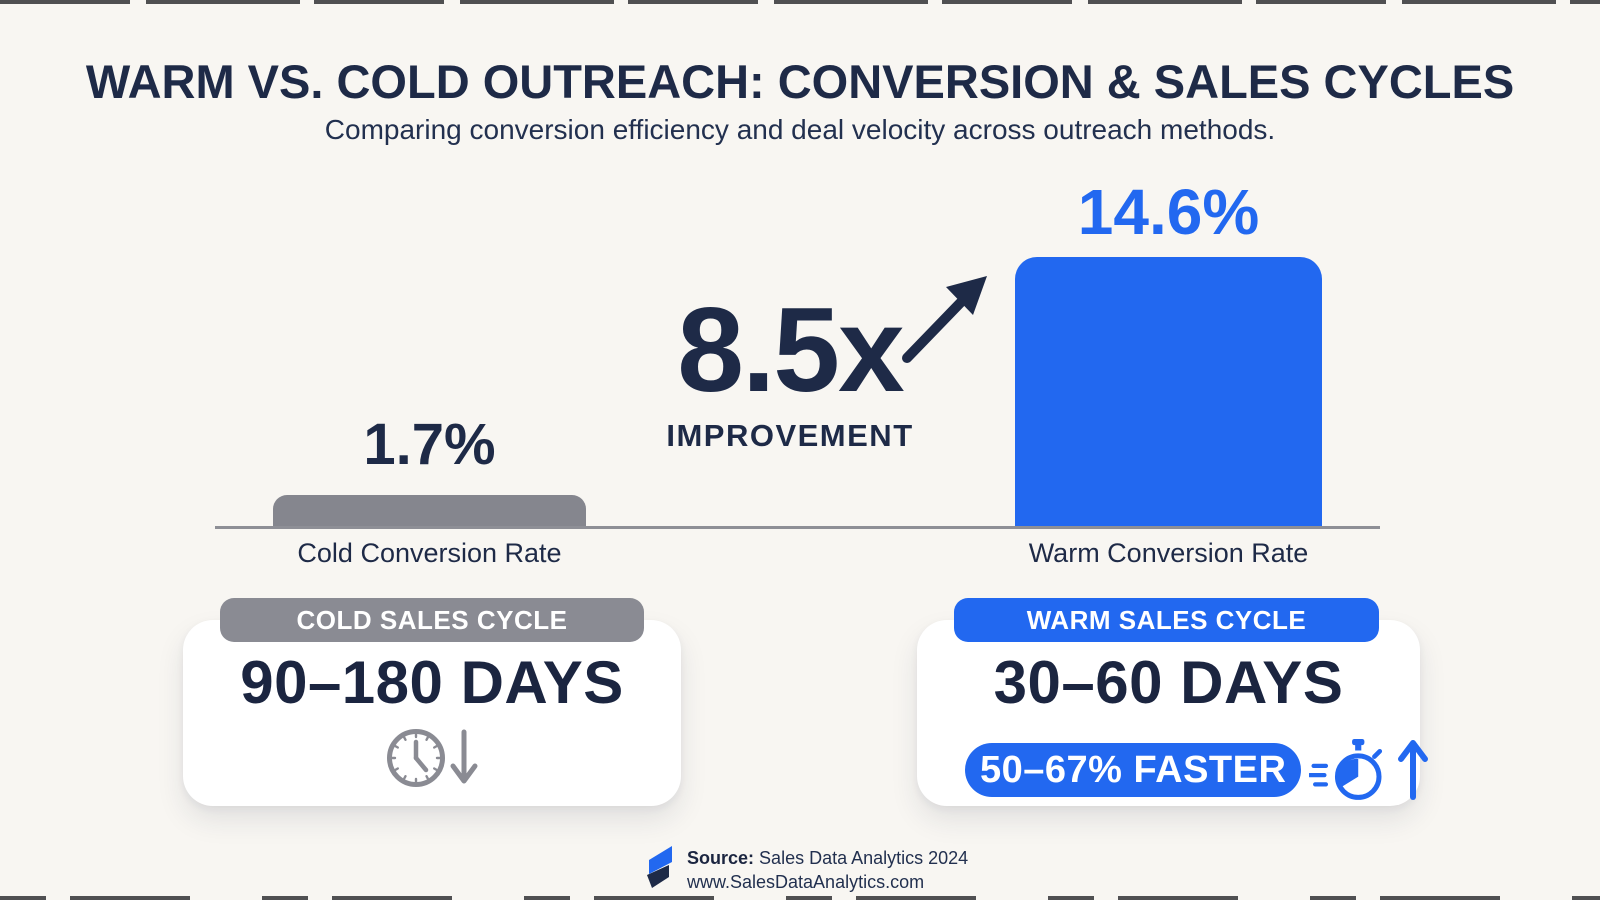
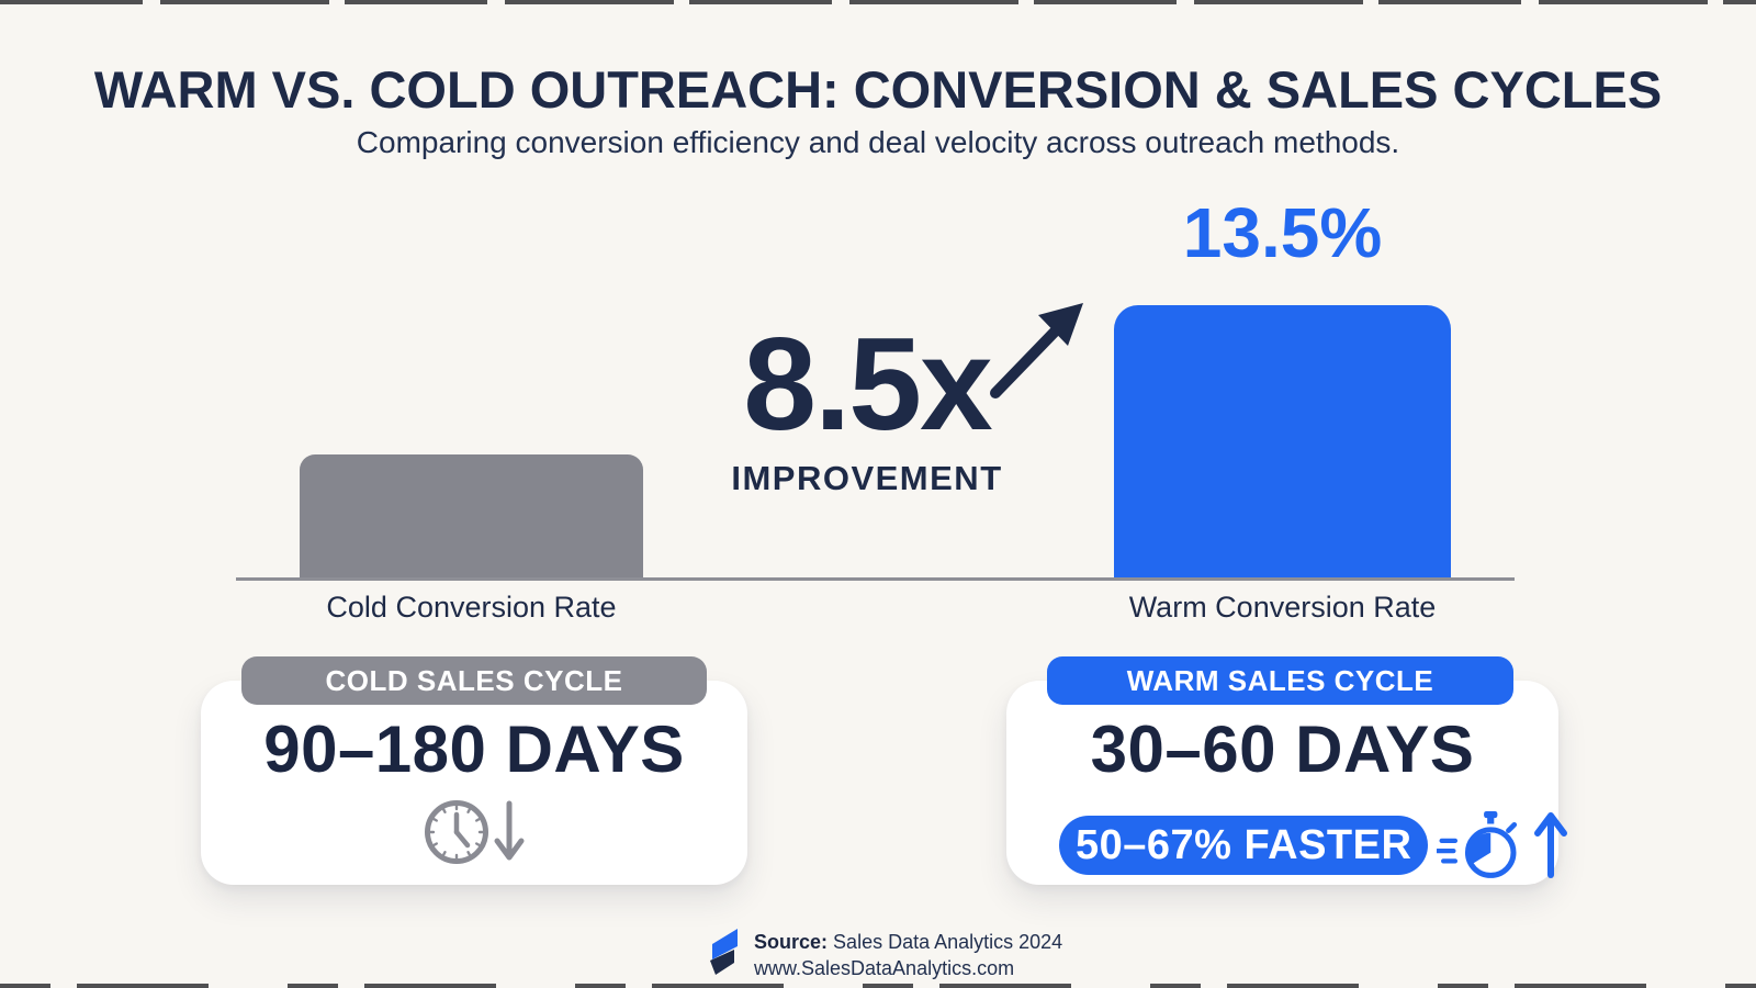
Cold Conversion Rate: 1.7% -> 6.1%
Warm Conversion Rate: 14.6% -> 13.5%
